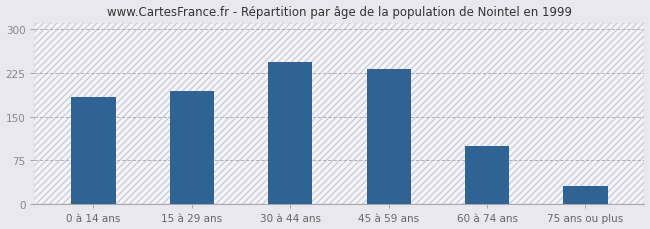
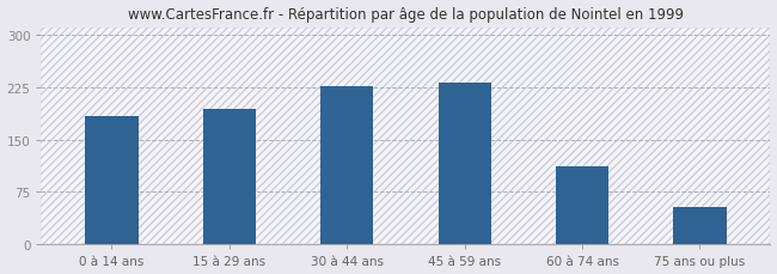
30 à 44 ans: 243 -> 226
60 à 74 ans: 100 -> 112
75 ans ou plus: 32 -> 54
